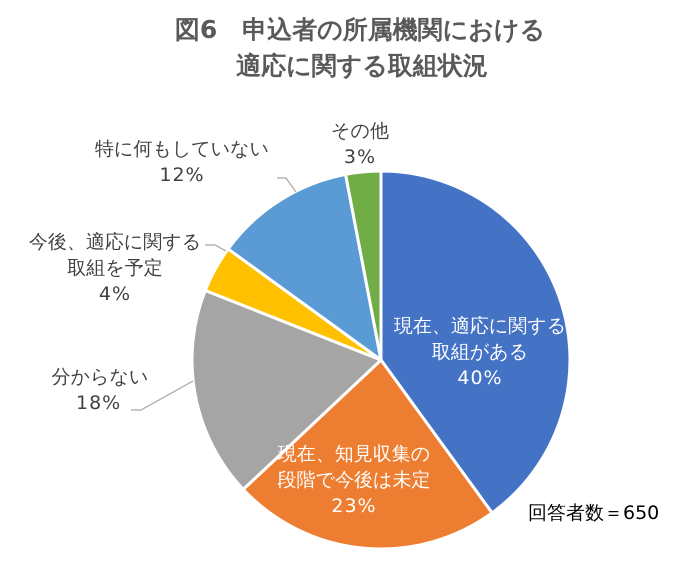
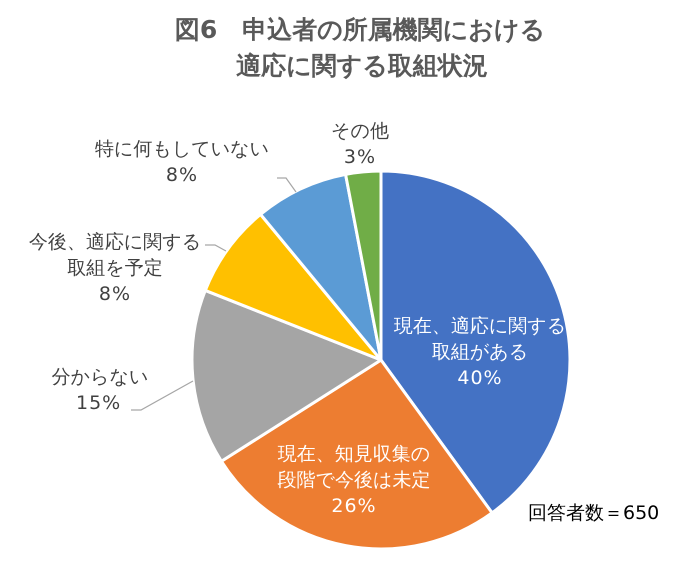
現在、知見収集の段階で今後は未定: 23% -> 26%
分からない: 18% -> 15%
今後、適応に関する取組を予定: 4% -> 8%
特に何もしていない: 12% -> 8%
